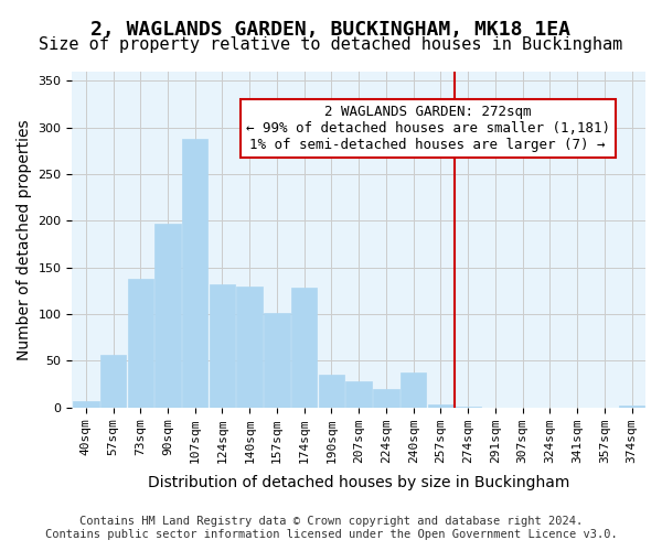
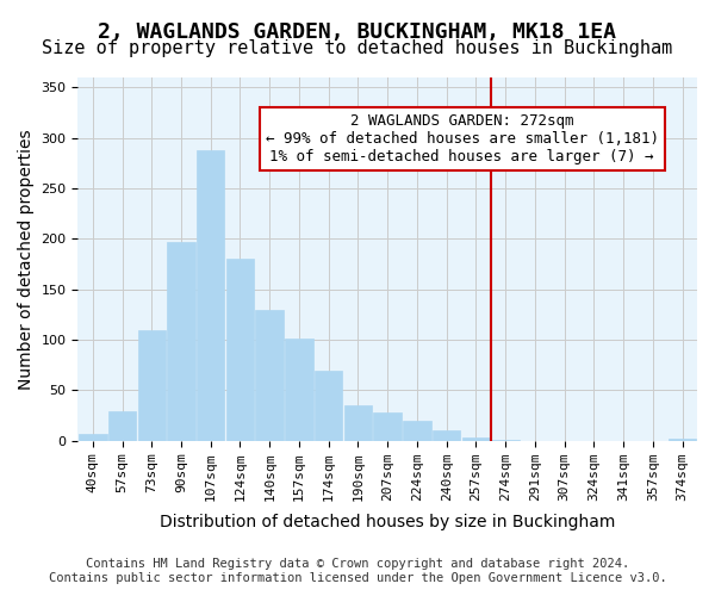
57sqm: 56 -> 29
73sqm: 138 -> 110
124sqm: 132 -> 180
174sqm: 128 -> 69
240sqm: 38 -> 10
